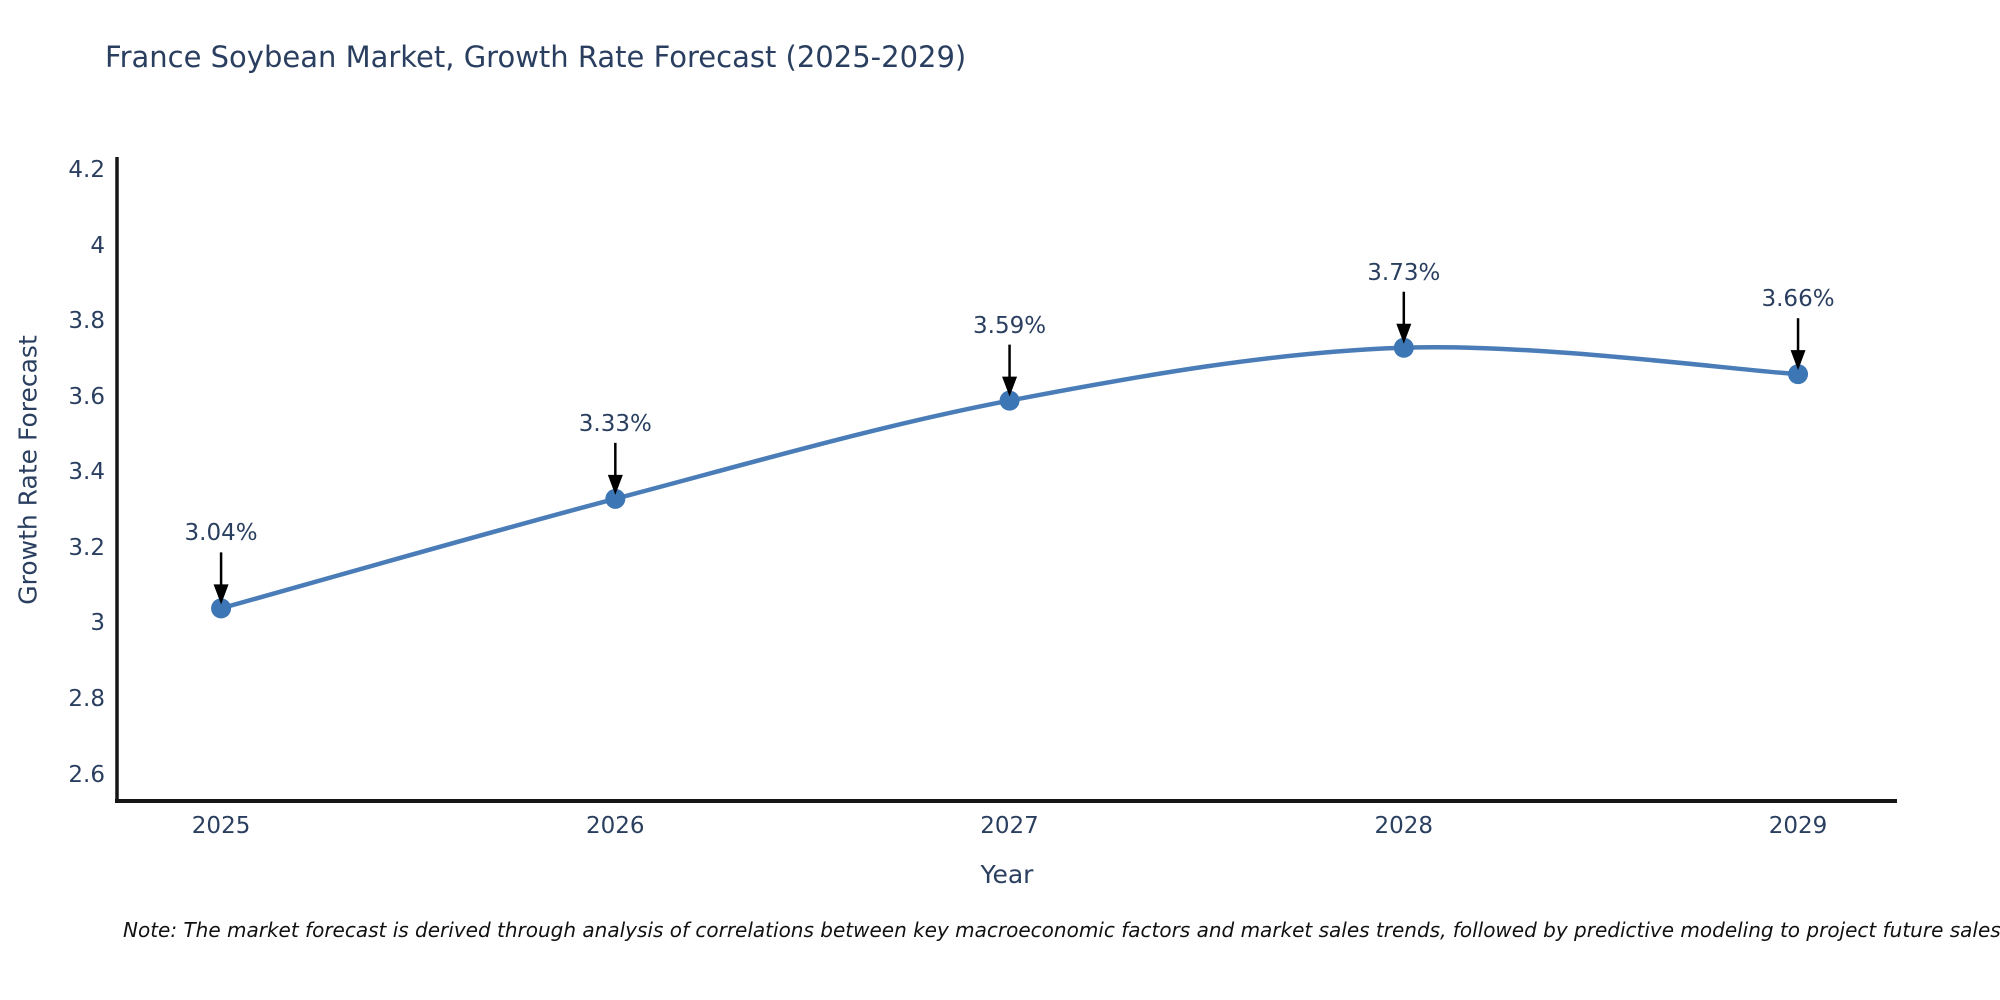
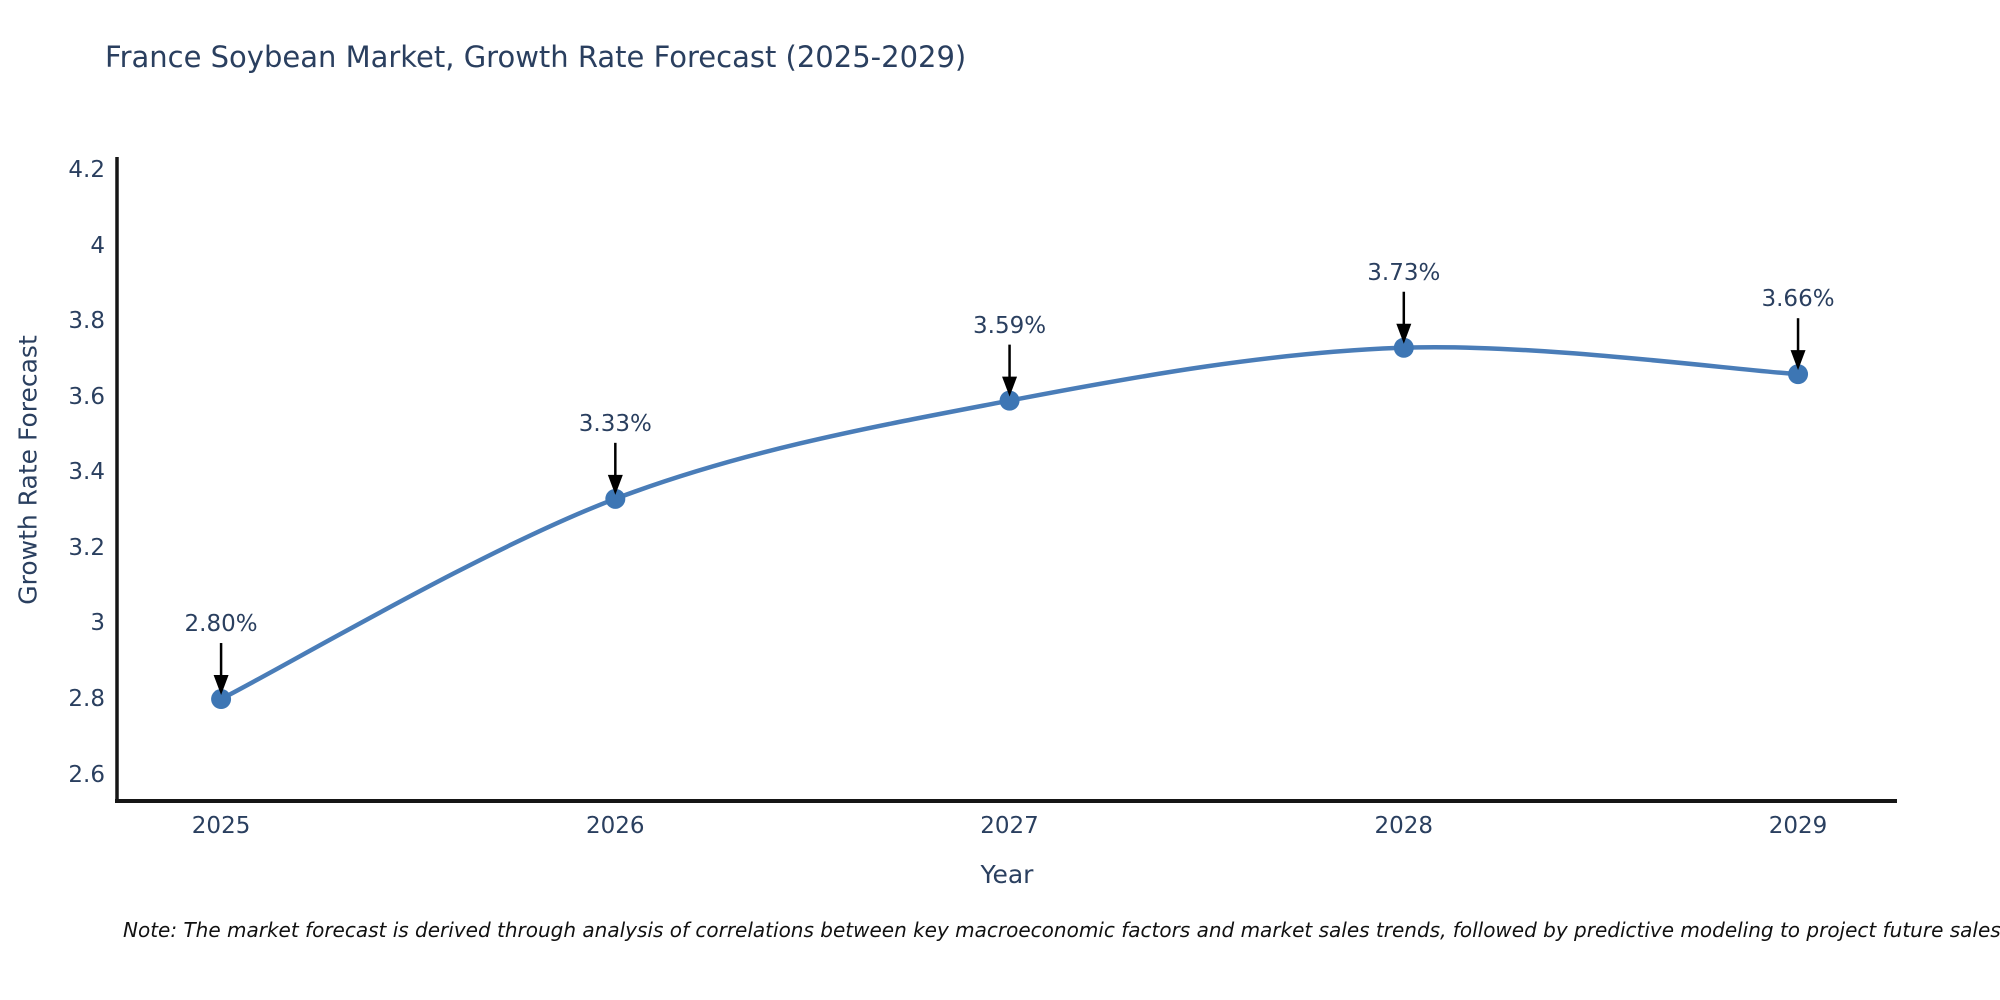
2025: 3.04% -> 2.80%
